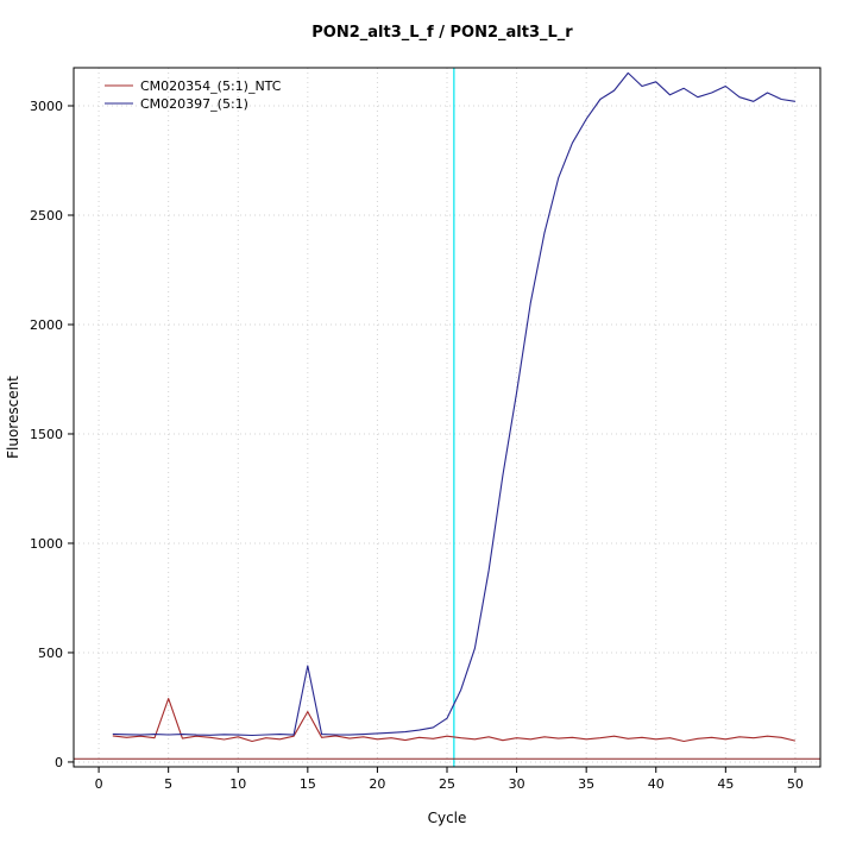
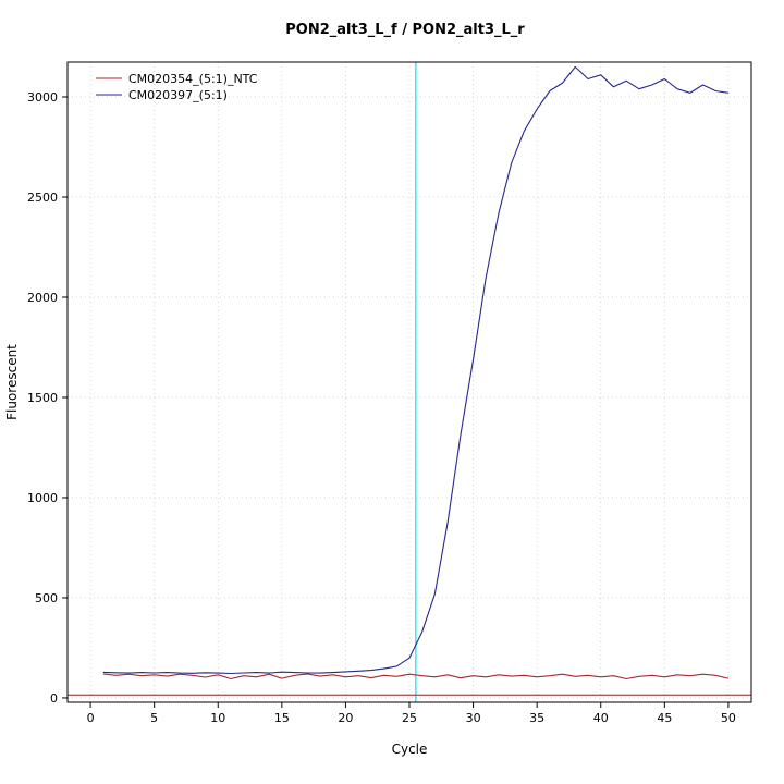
CM020354_(5:1)_NTC/5: 290 -> 120
CM020354_(5:1)_NTC/15: 230 -> 100
CM020397_(5:1)/15: 440 -> 130
